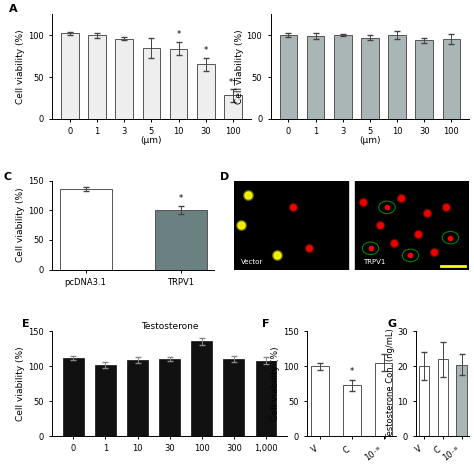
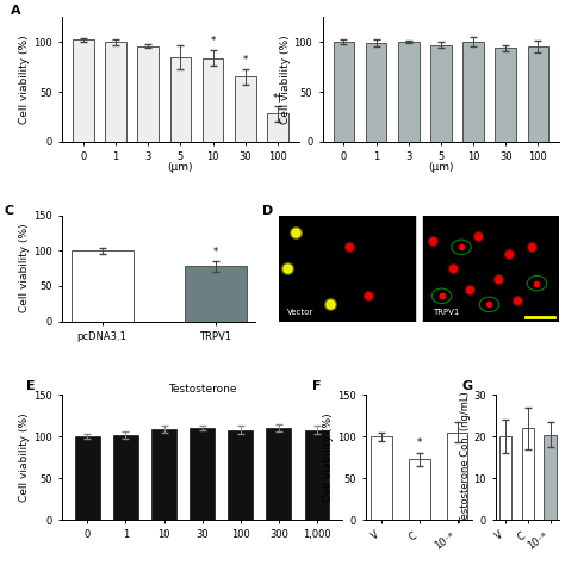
pcDNA3.1: 136 -> 100
TRPV1: 100 -> 78
Testosterone/0: 112 -> 100
Testosterone/100: 136 -> 108
